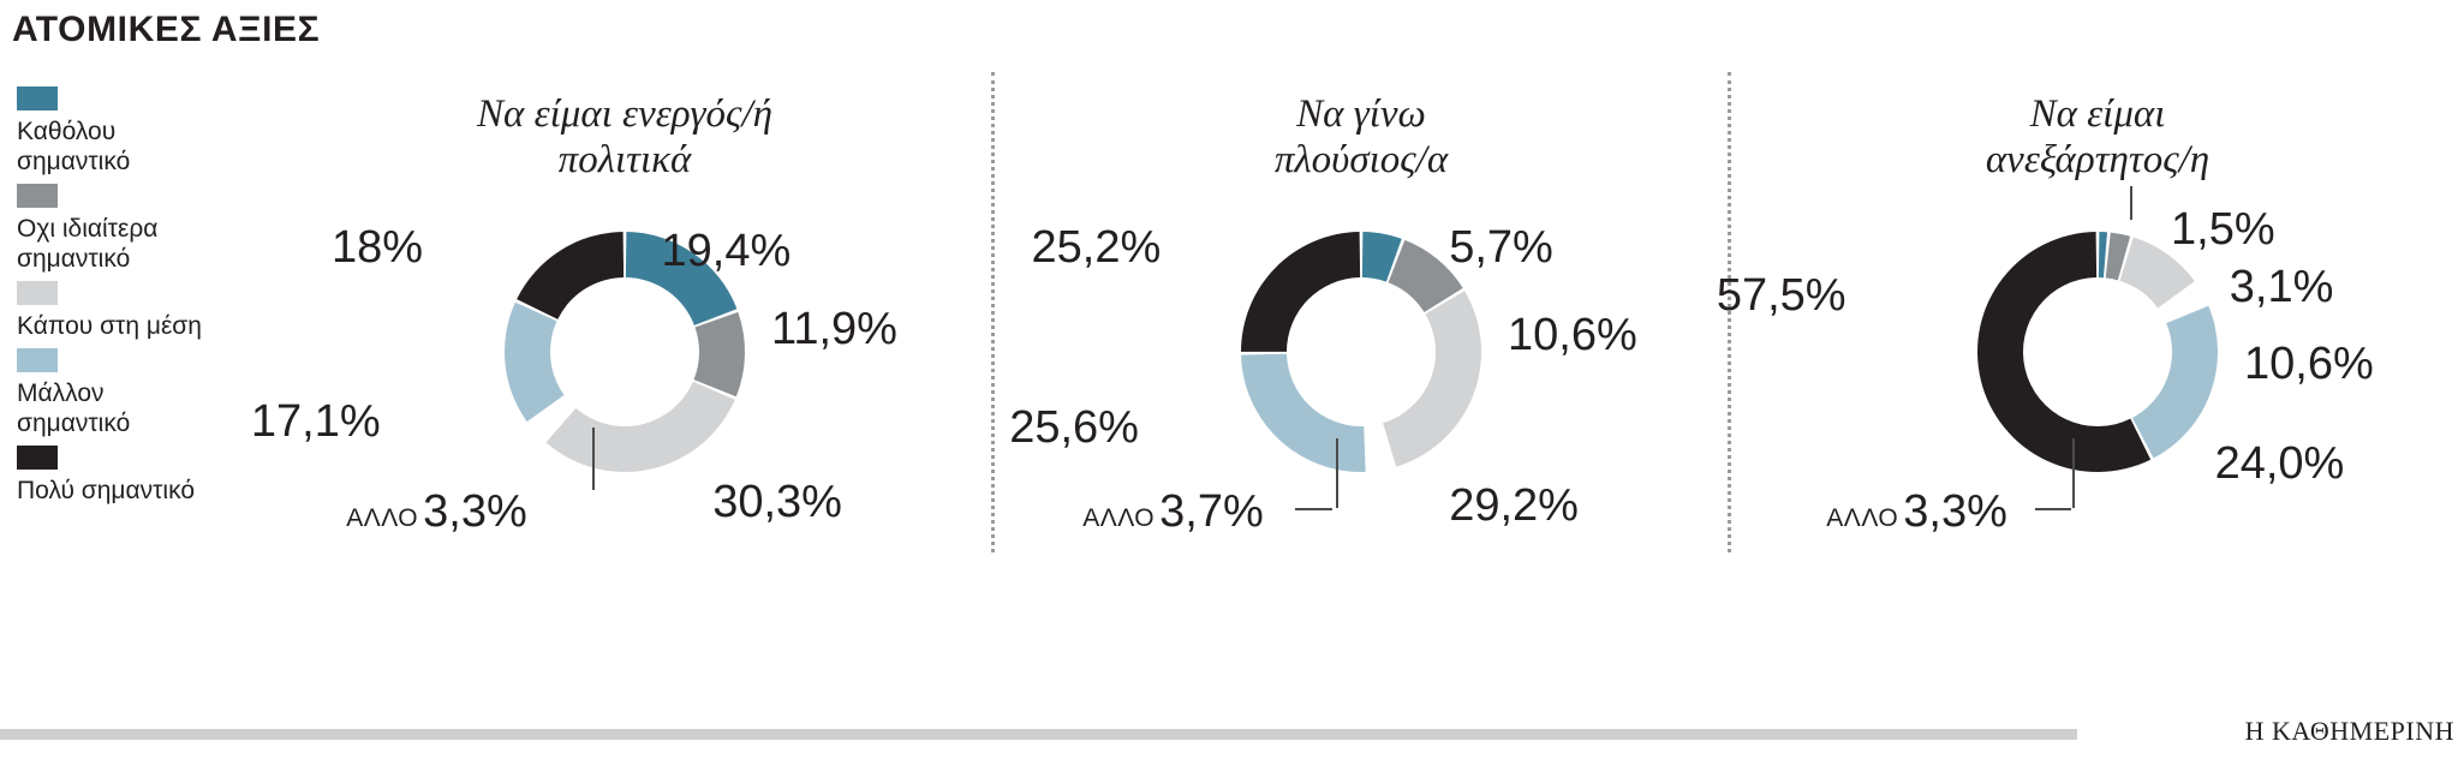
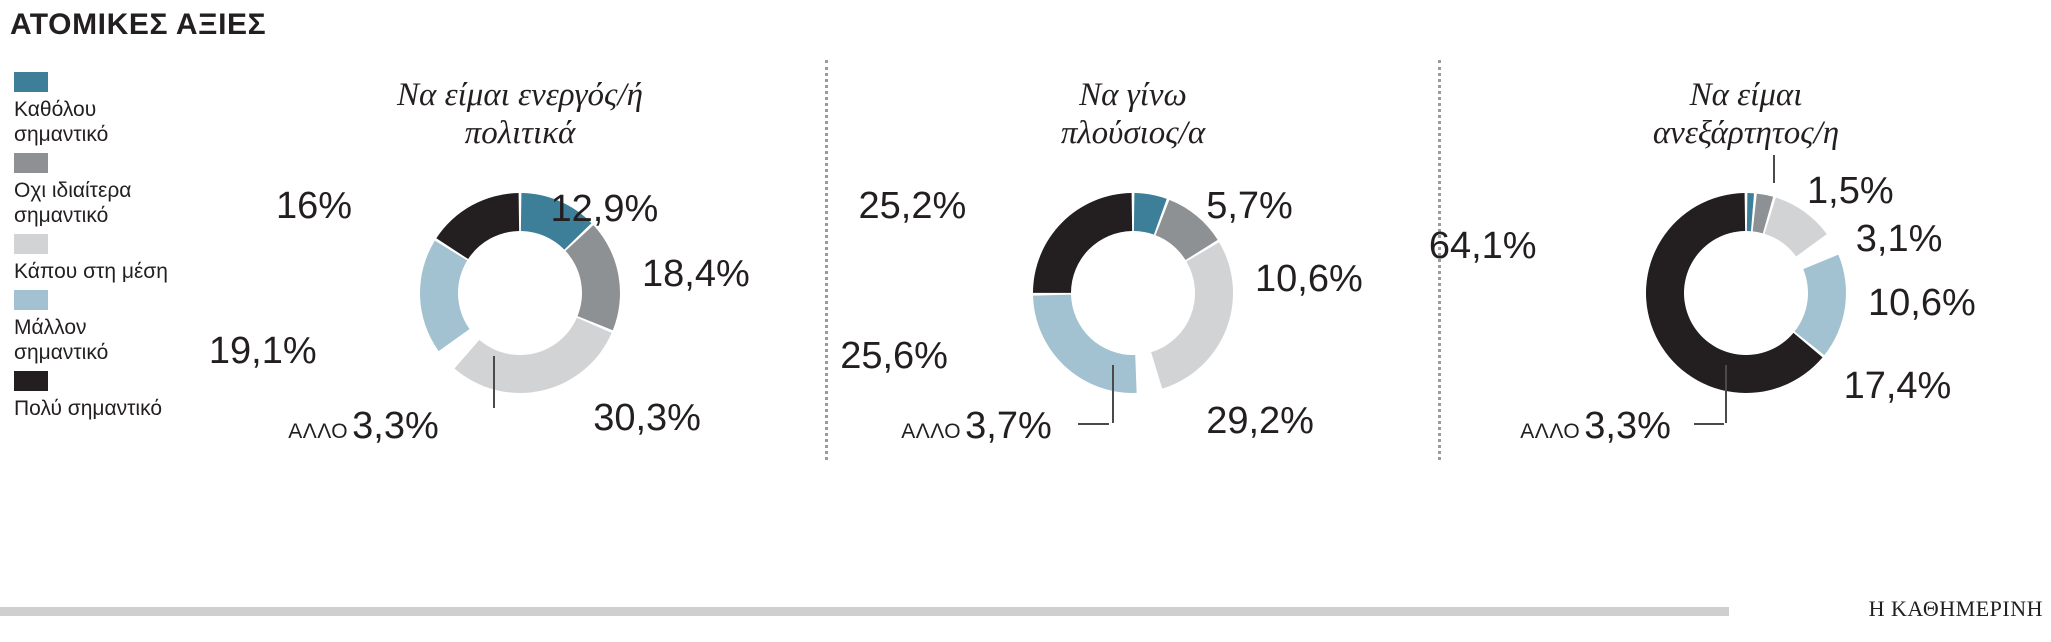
Να είμαι ενεργός/ή πολιτικά/Καθόλου σημαντικό: 19,4% -> 12,9%
Να είμαι ενεργός/ή πολιτικά/Οχι ιδιαίτερα σημαντικό: 11,9% -> 18,4%
Να είμαι ενεργός/ή πολιτικά/Μάλλον σημαντικό: 17,1% -> 19,1%
Να είμαι ενεργός/ή πολιτικά/Πολύ σημαντικό: 18% -> 16%
Να είμαι ανεξάρτητος/η/Μάλλον σημαντικό: 24,0% -> 17,4%
Να είμαι ανεξάρτητος/η/Πολύ σημαντικό: 57,5% -> 64,1%
